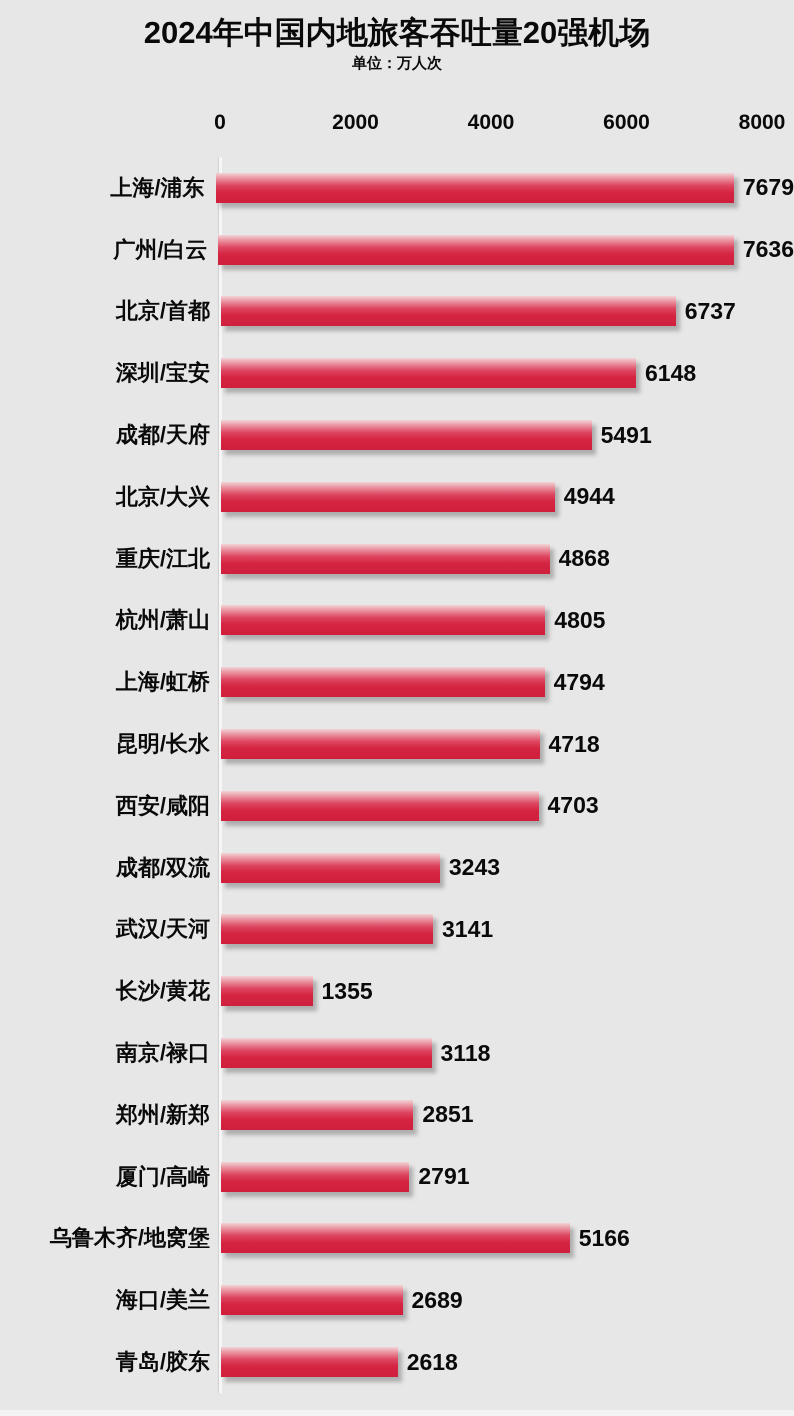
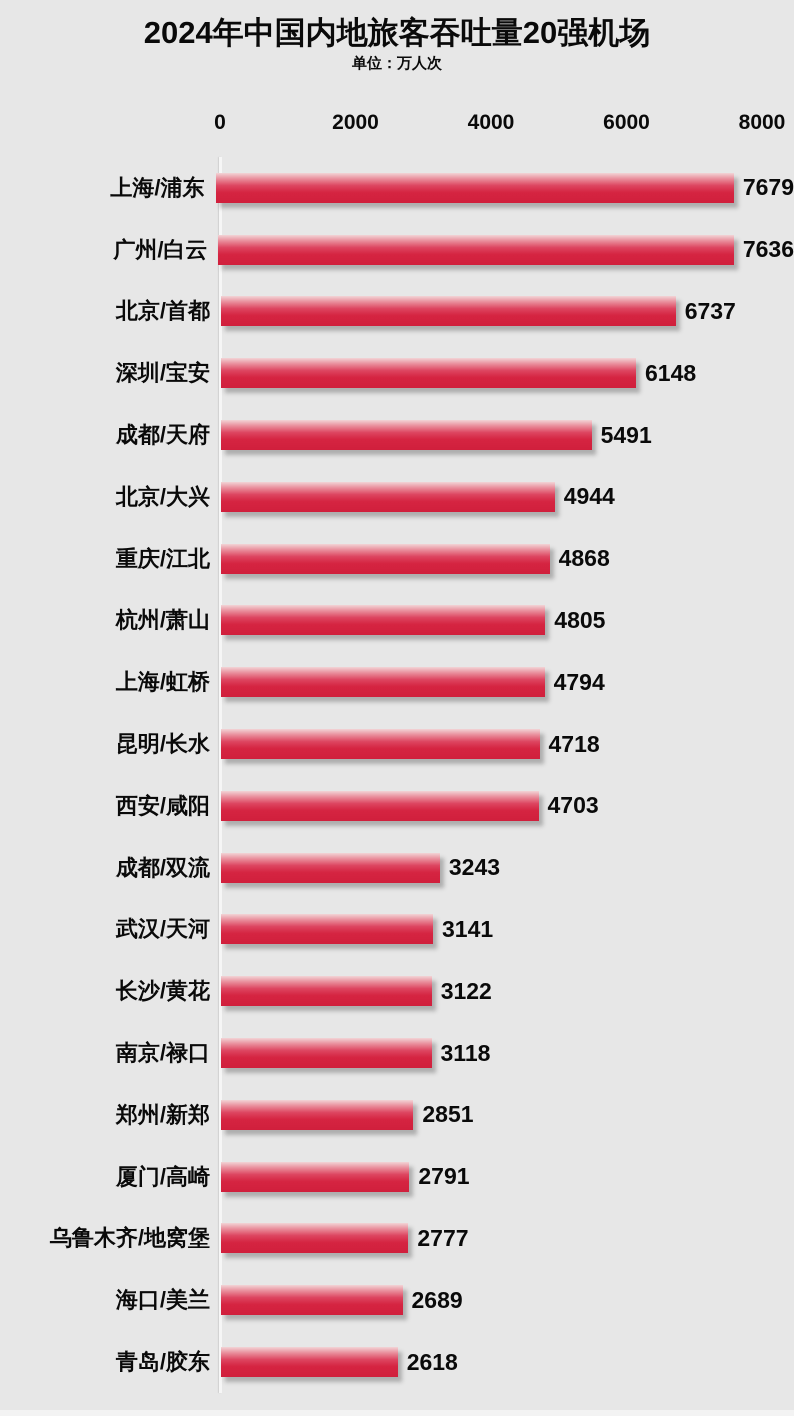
长沙/黄花: 1355 -> 3122
乌鲁木齐/地窝堡: 5166 -> 2777
